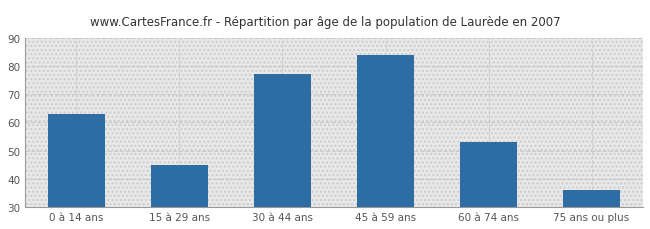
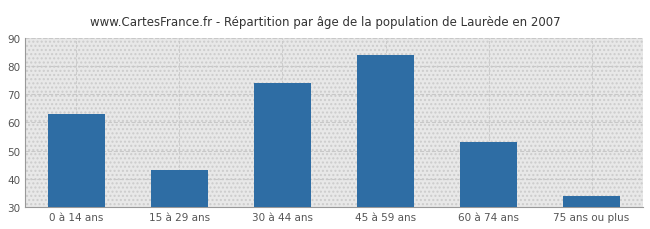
15 à 29 ans: 45 -> 43
30 à 44 ans: 77 -> 74
75 ans ou plus: 36 -> 34
